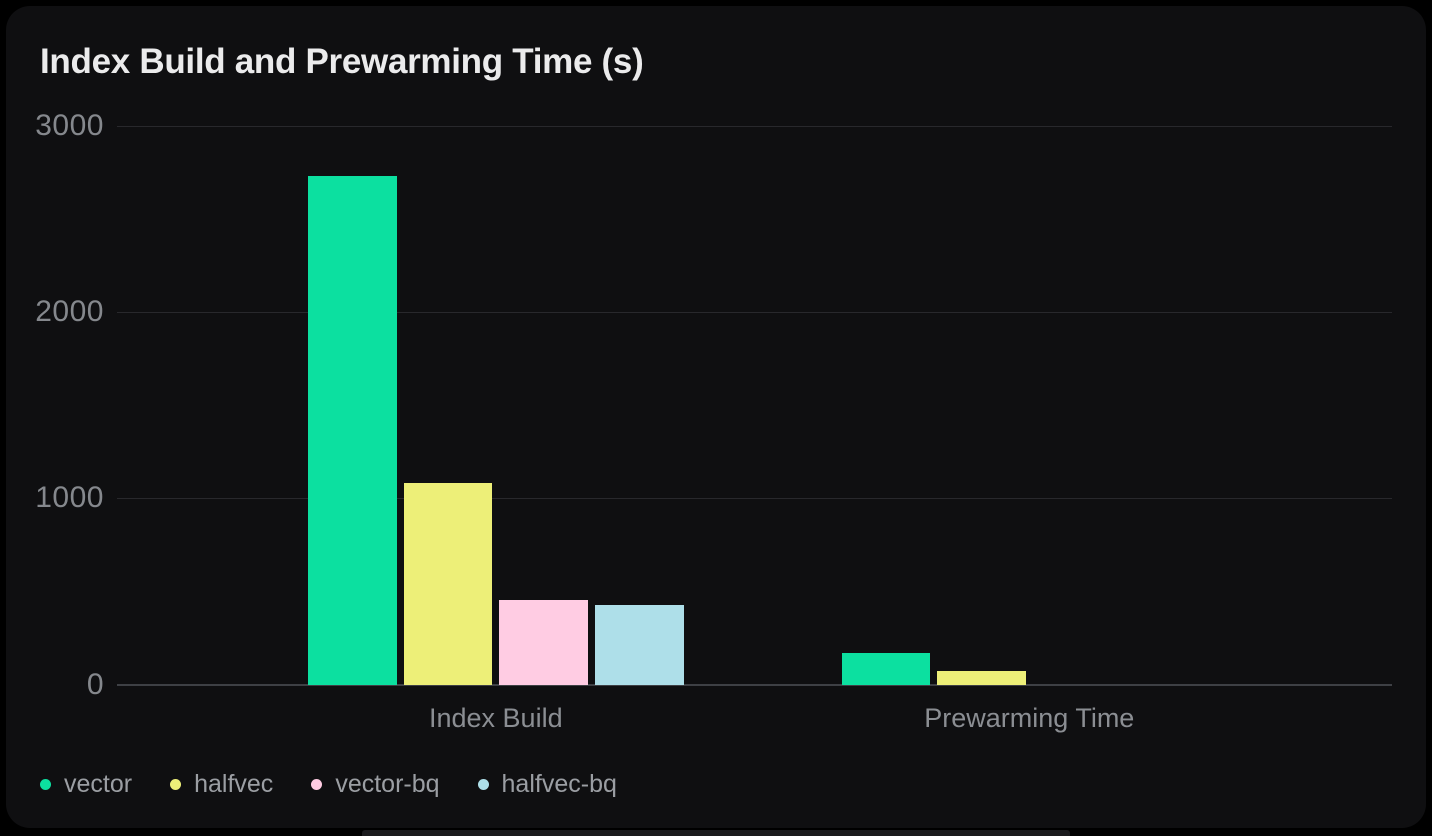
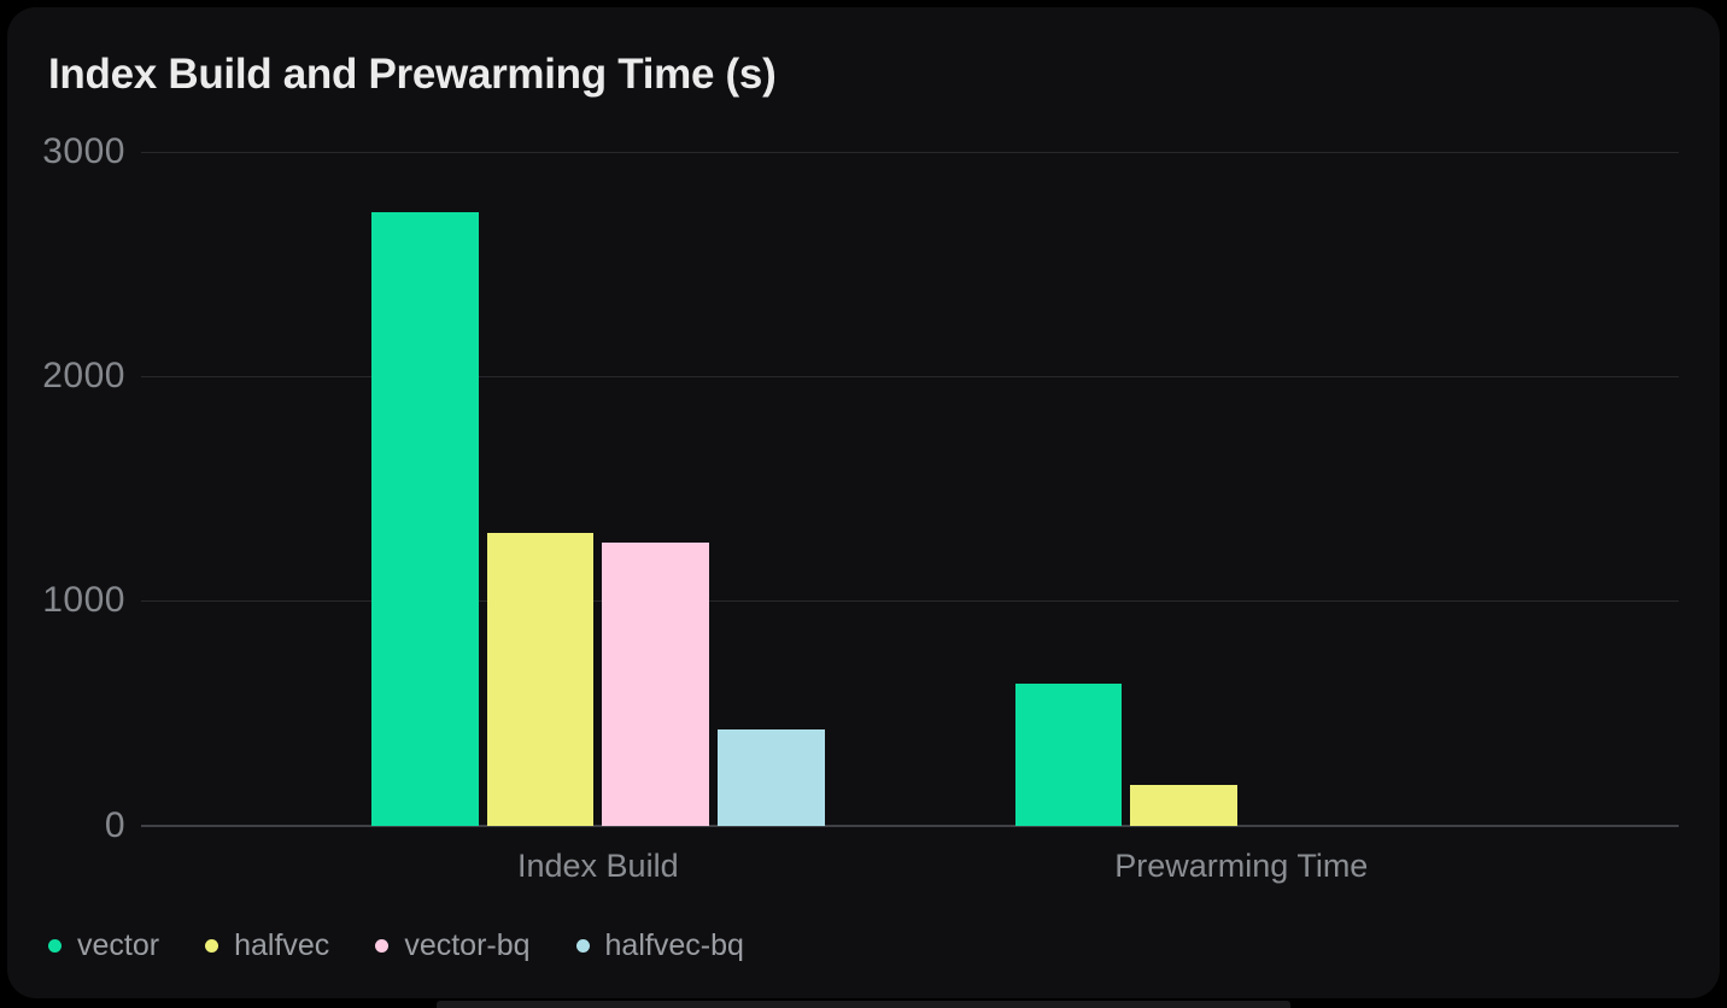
halfvec/Index Build: 1080 -> 1300
vector-bq/Index Build: 460 -> 1260
vector/Prewarming Time: 170 -> 630
halfvec/Prewarming Time: 80 -> 180
